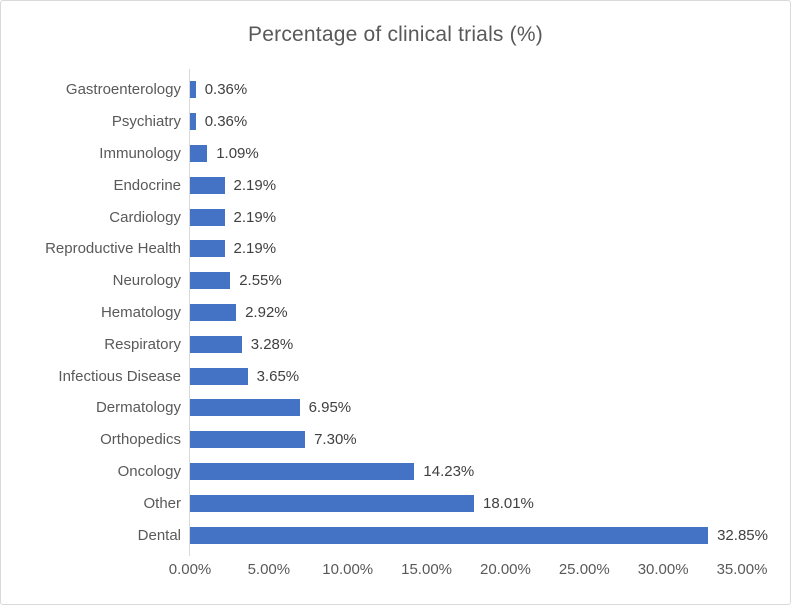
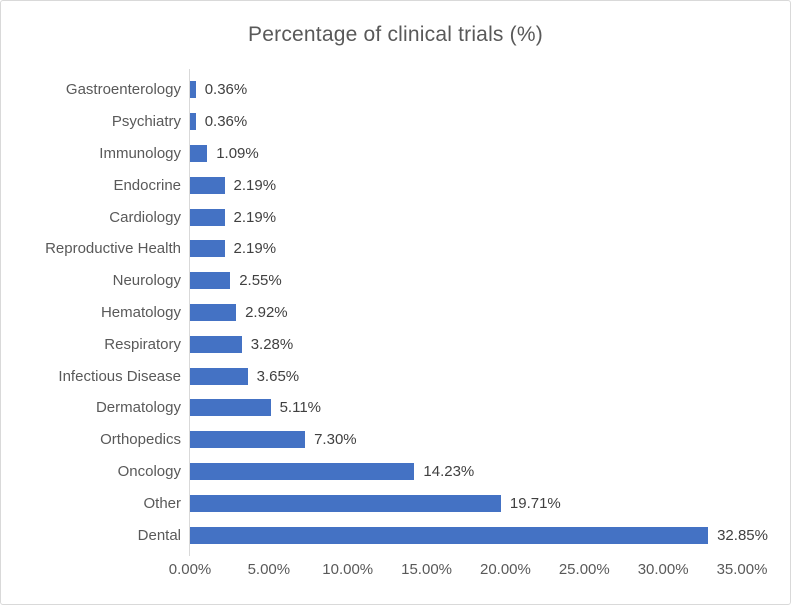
Dermatology: 6.95% -> 5.11%
Other: 18.01% -> 19.71%
